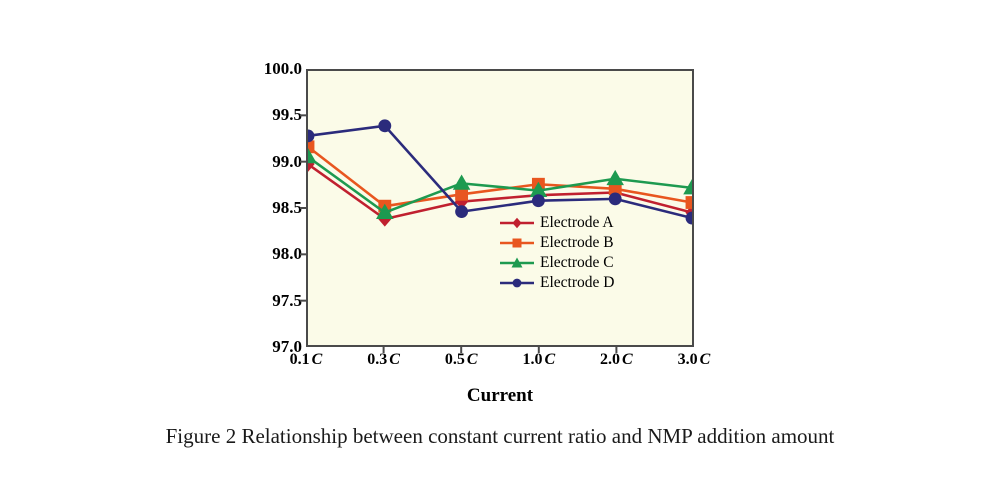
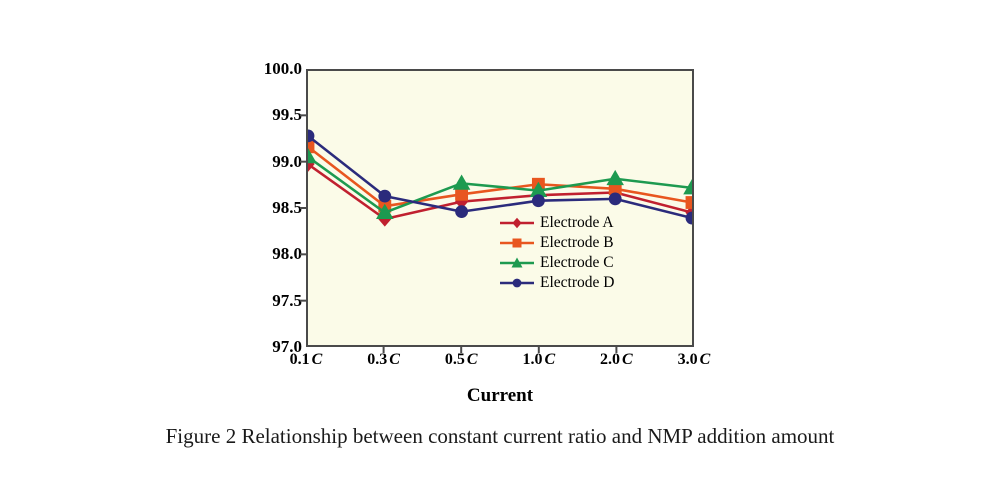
Electrode D/0.3 C: 99.4 -> 98.6
